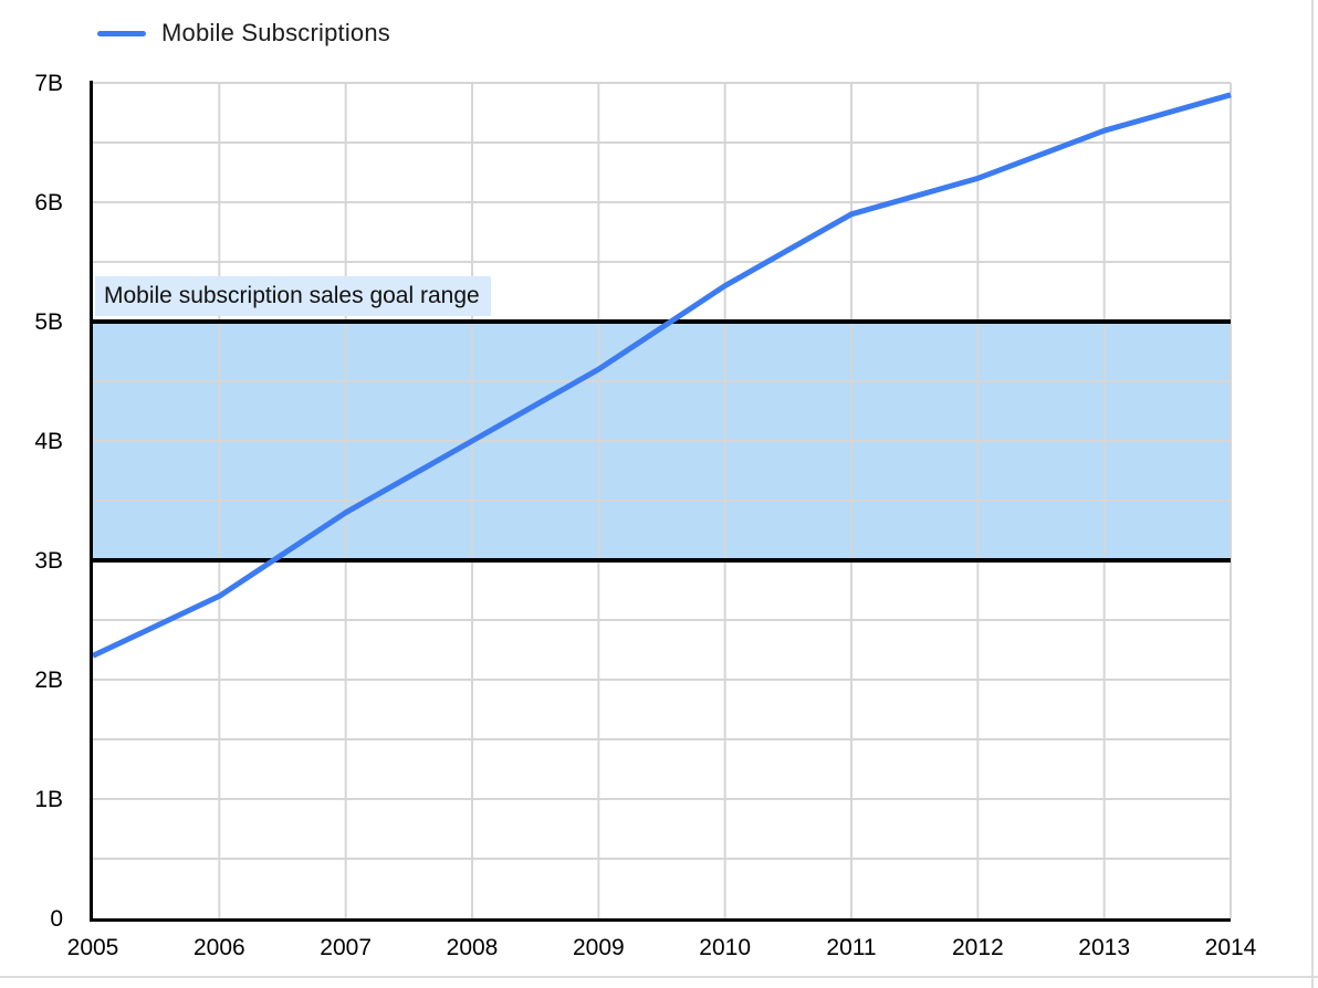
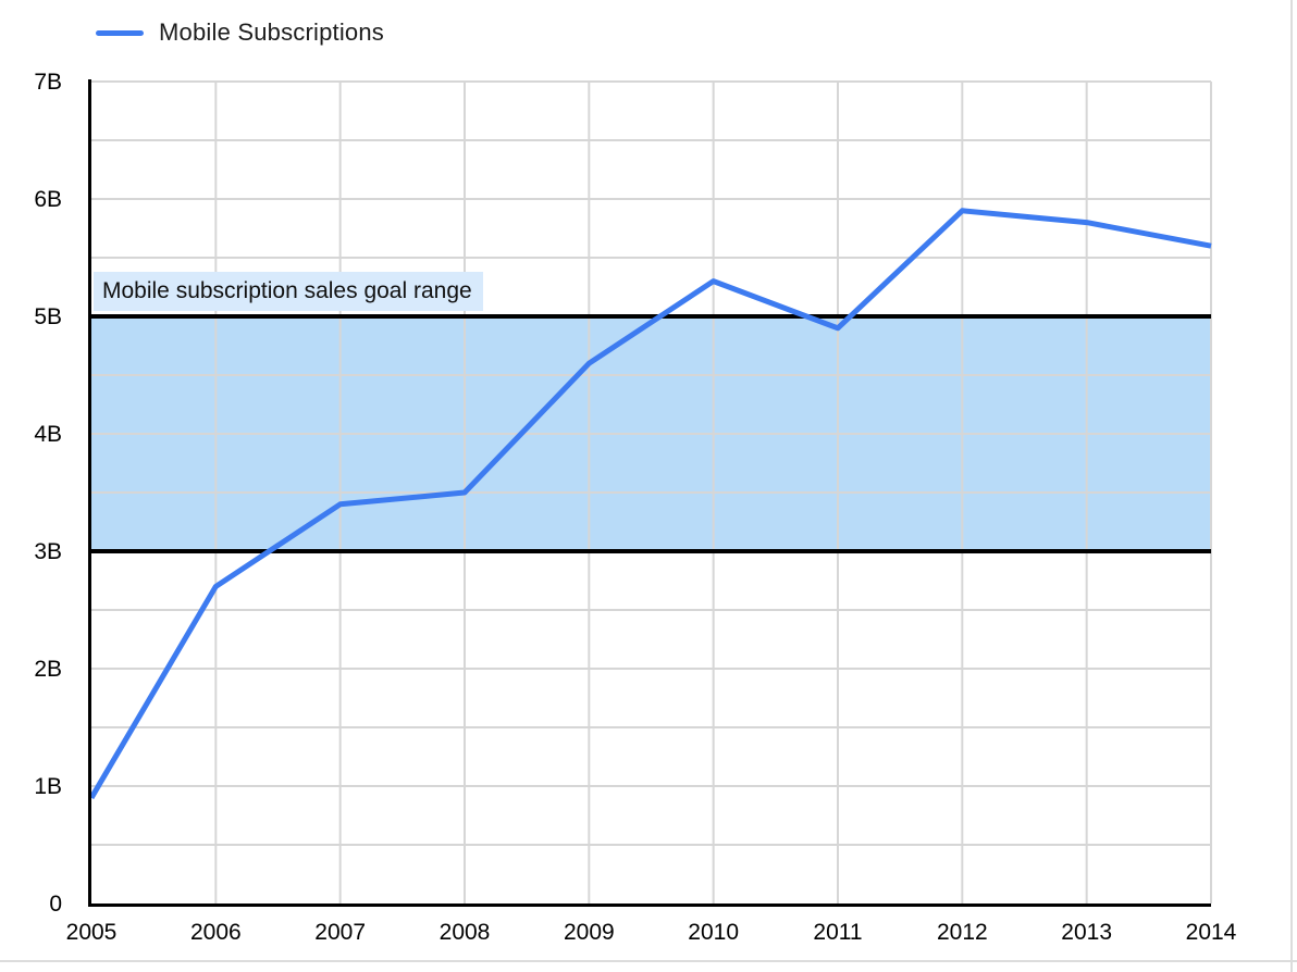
2005: 2.2B -> 0.9B
2008: 4.0B -> 3.5B
2011: 5.9B -> 4.9B
2012: 6.2B -> 5.9B
2013: 6.6B -> 5.8B
2014: 6.9B -> 5.6B
